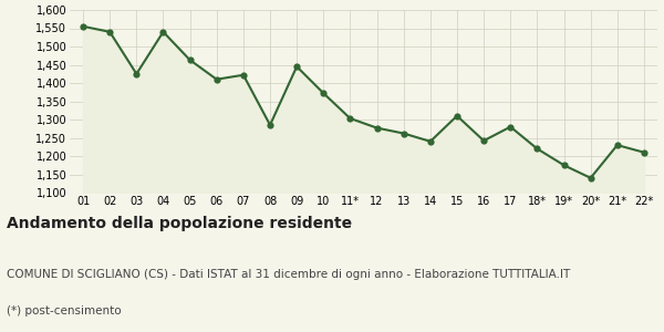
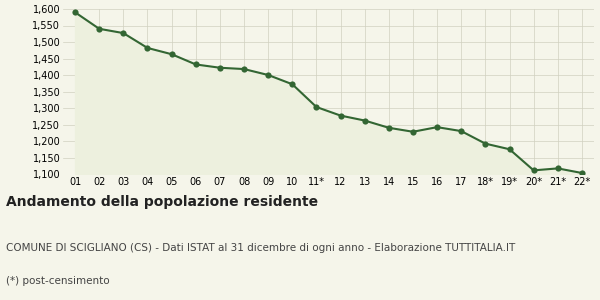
01: 1,555 -> 1,590
03: 1,425 -> 1,527
04: 1,540 -> 1,482
06: 1,410 -> 1,432
08: 1,285 -> 1,418
09: 1,445 -> 1,400
15: 1,310 -> 1,228
17: 1,280 -> 1,230
18*: 1,220 -> 1,192
20*: 1,140 -> 1,111
21*: 1,230 -> 1,117
22*: 1,210 -> 1,103
